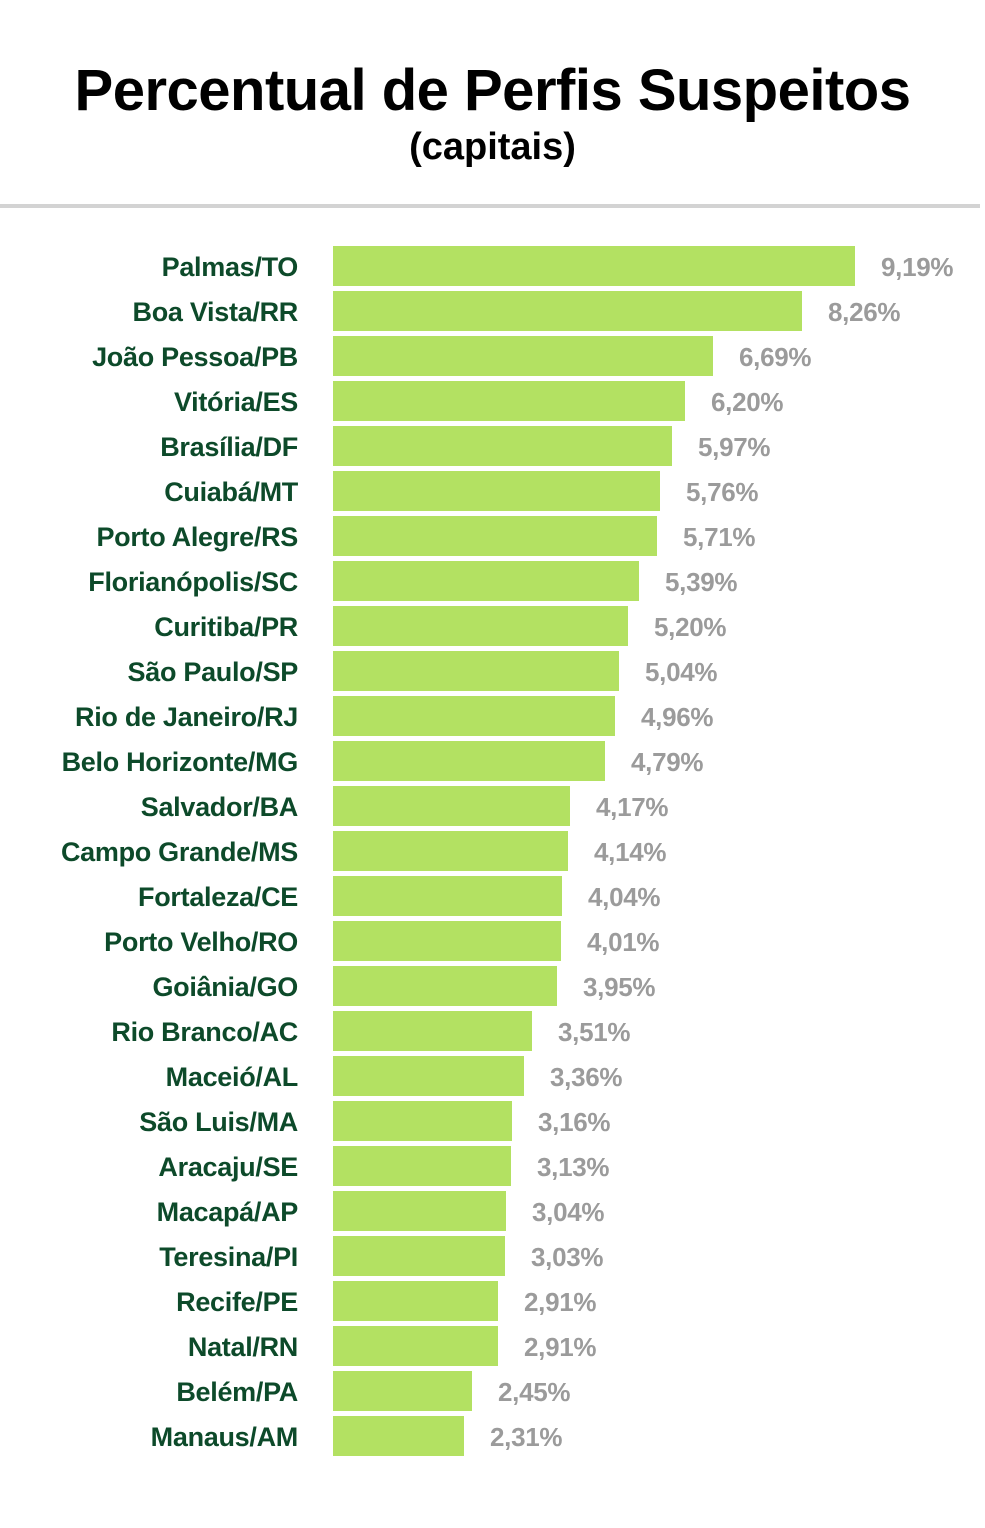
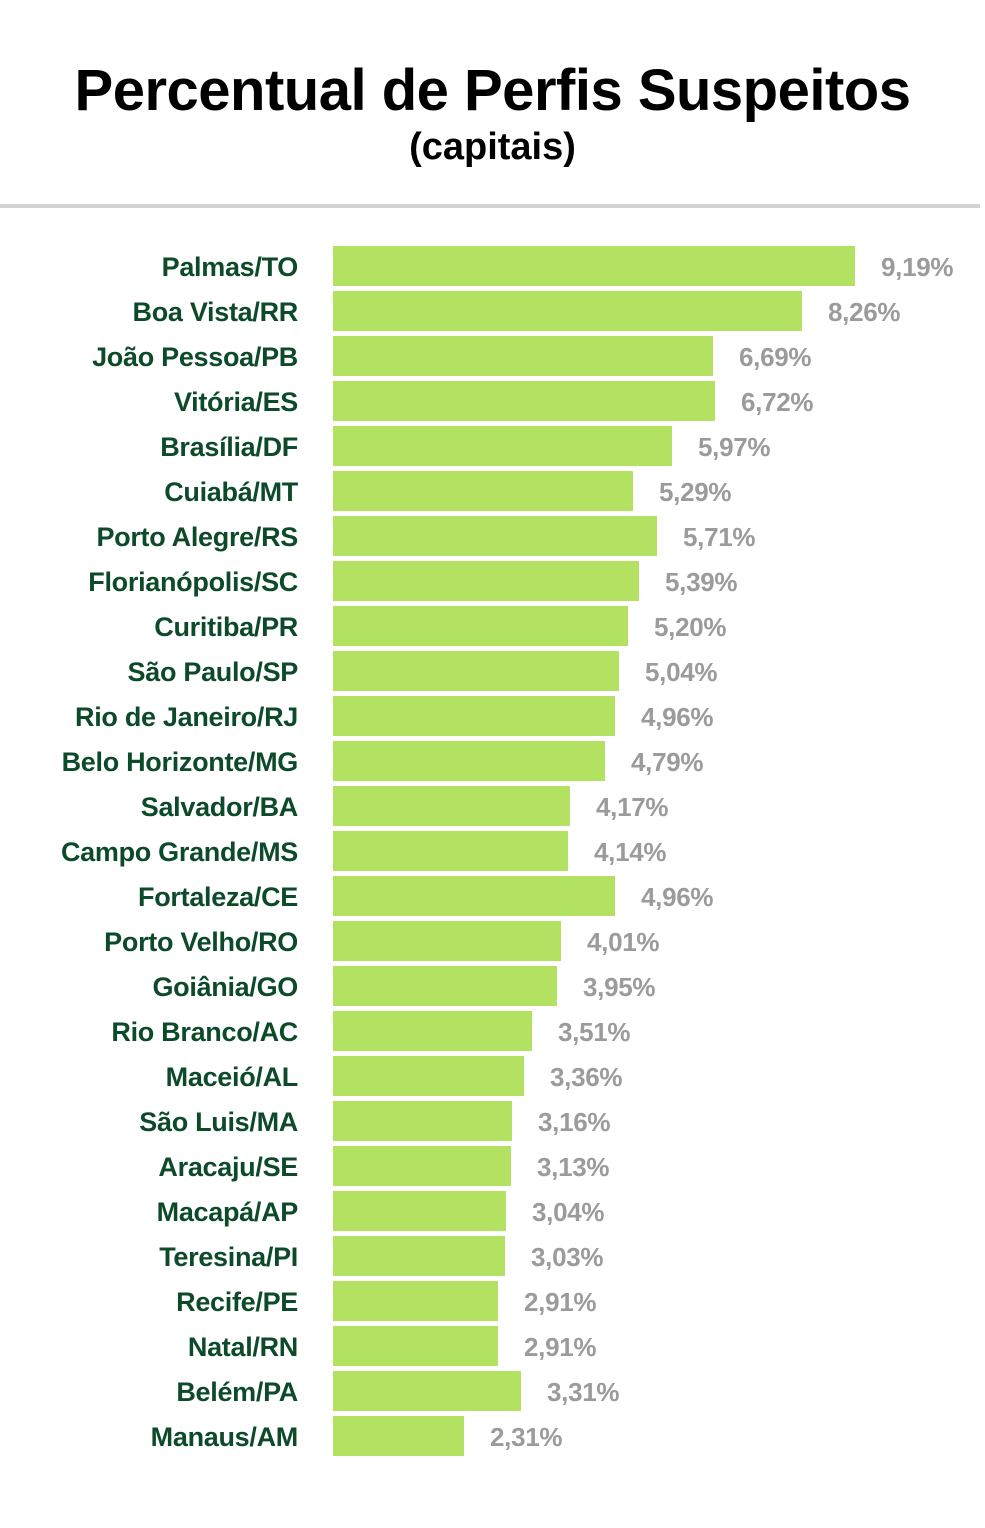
Vitória/ES: 6,20% -> 6,72%
Cuiabá/MT: 5,76% -> 5,29%
Fortaleza/CE: 4,04% -> 4,96%
Belém/PA: 2,45% -> 3,31%
